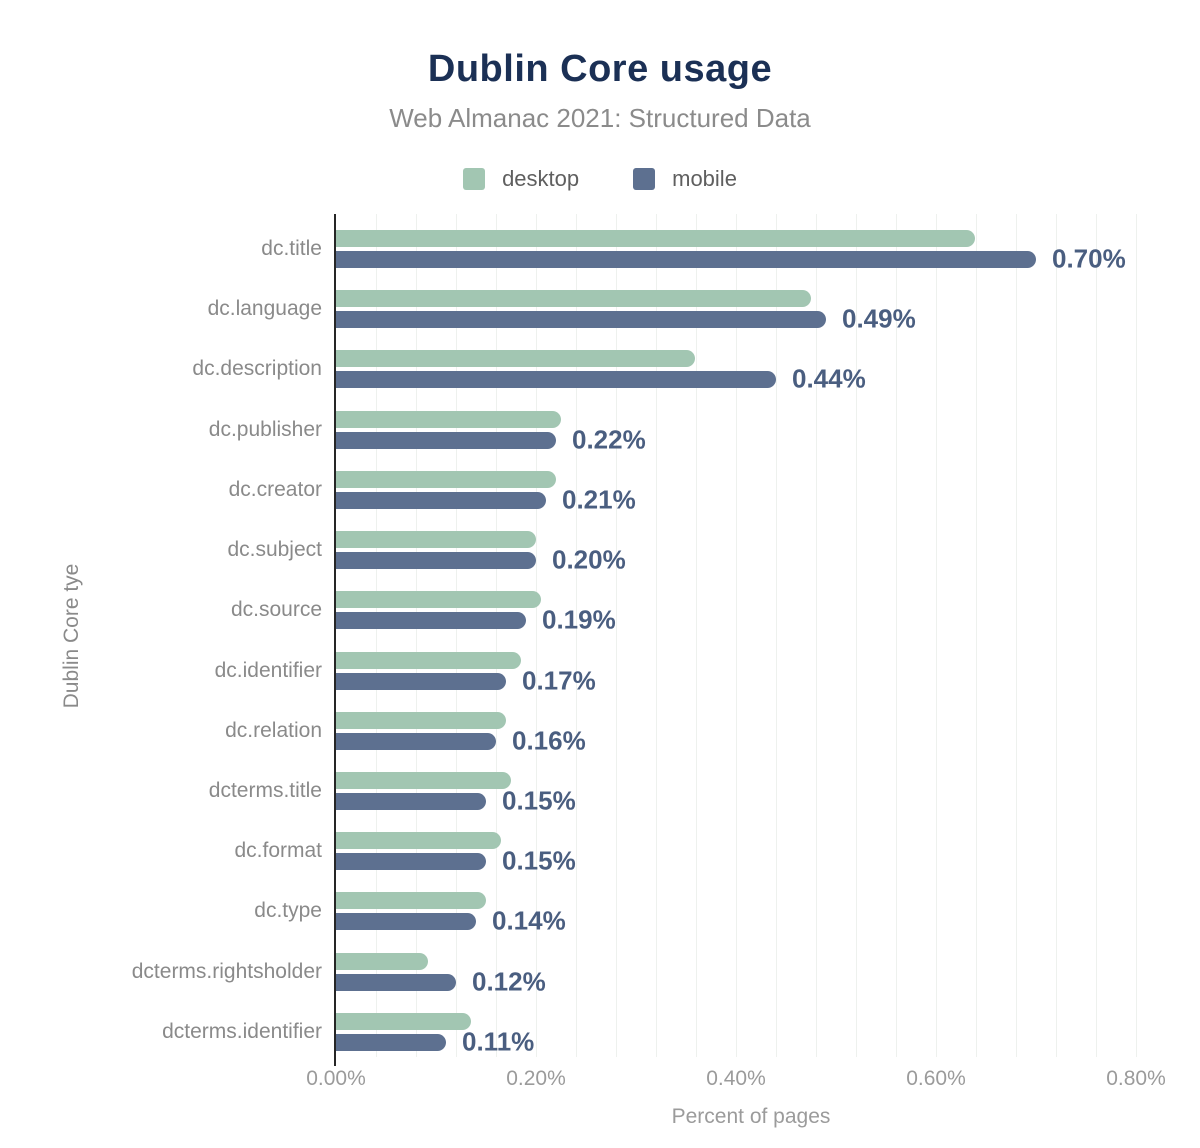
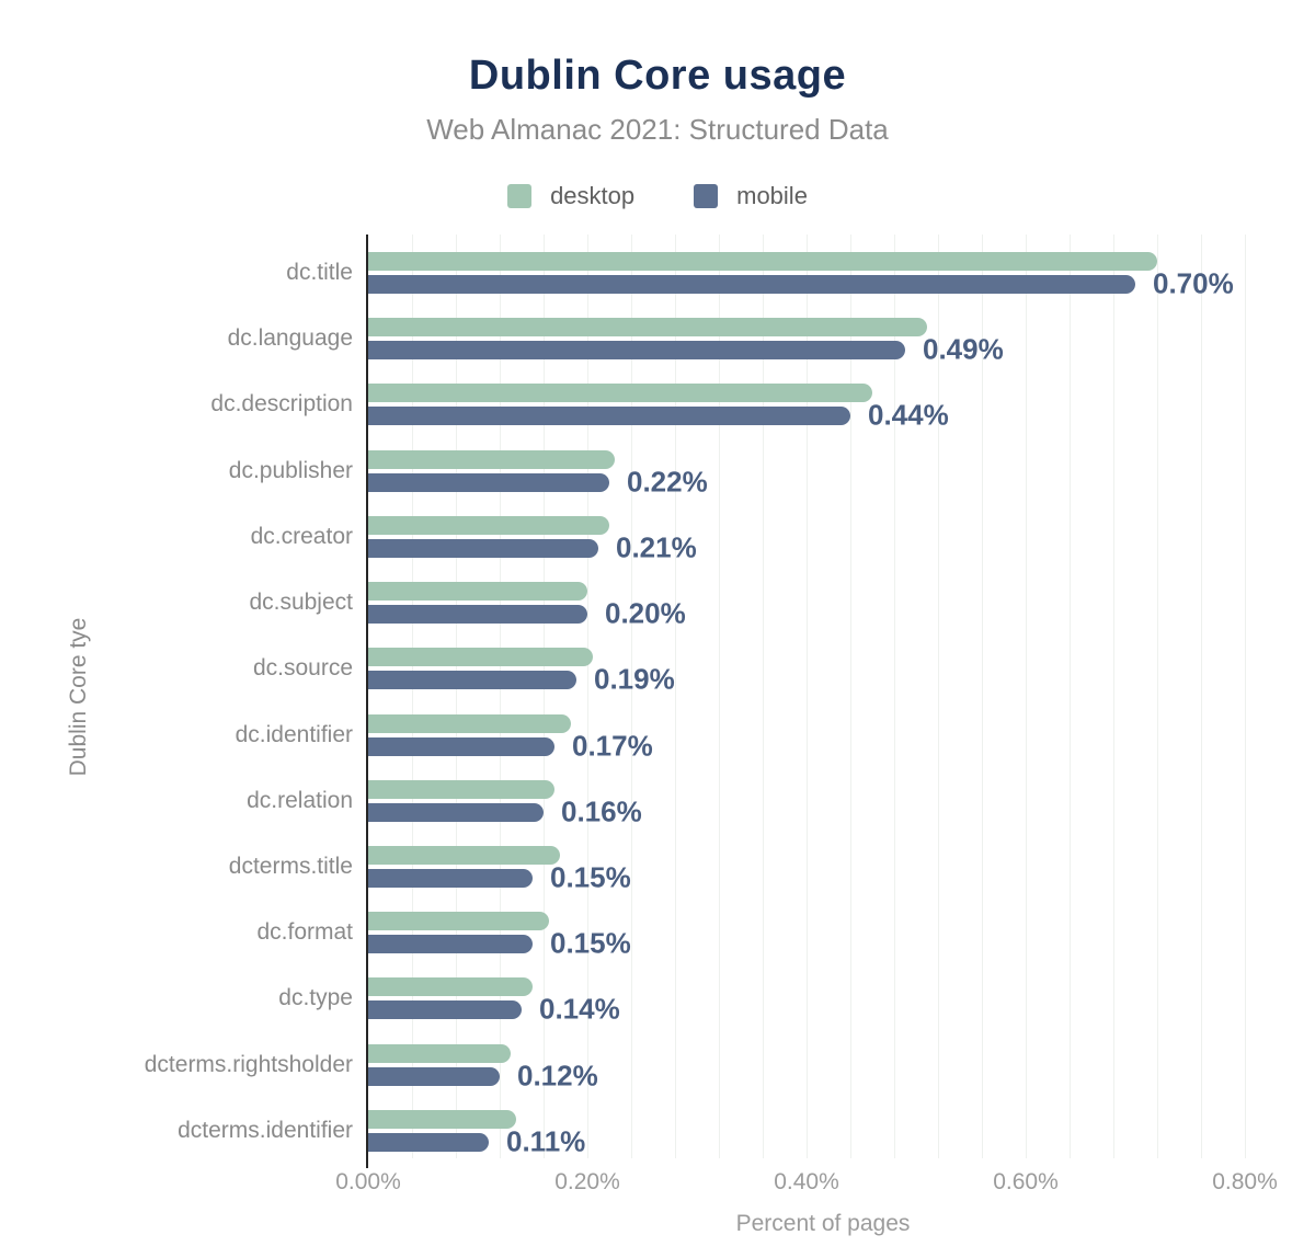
desktop/dc.title: 0.639% -> 0.720%
desktop/dc.language: 0.475% -> 0.510%
desktop/dc.description: 0.359% -> 0.460%
desktop/dcterms.rightsholder: 0.092% -> 0.130%
